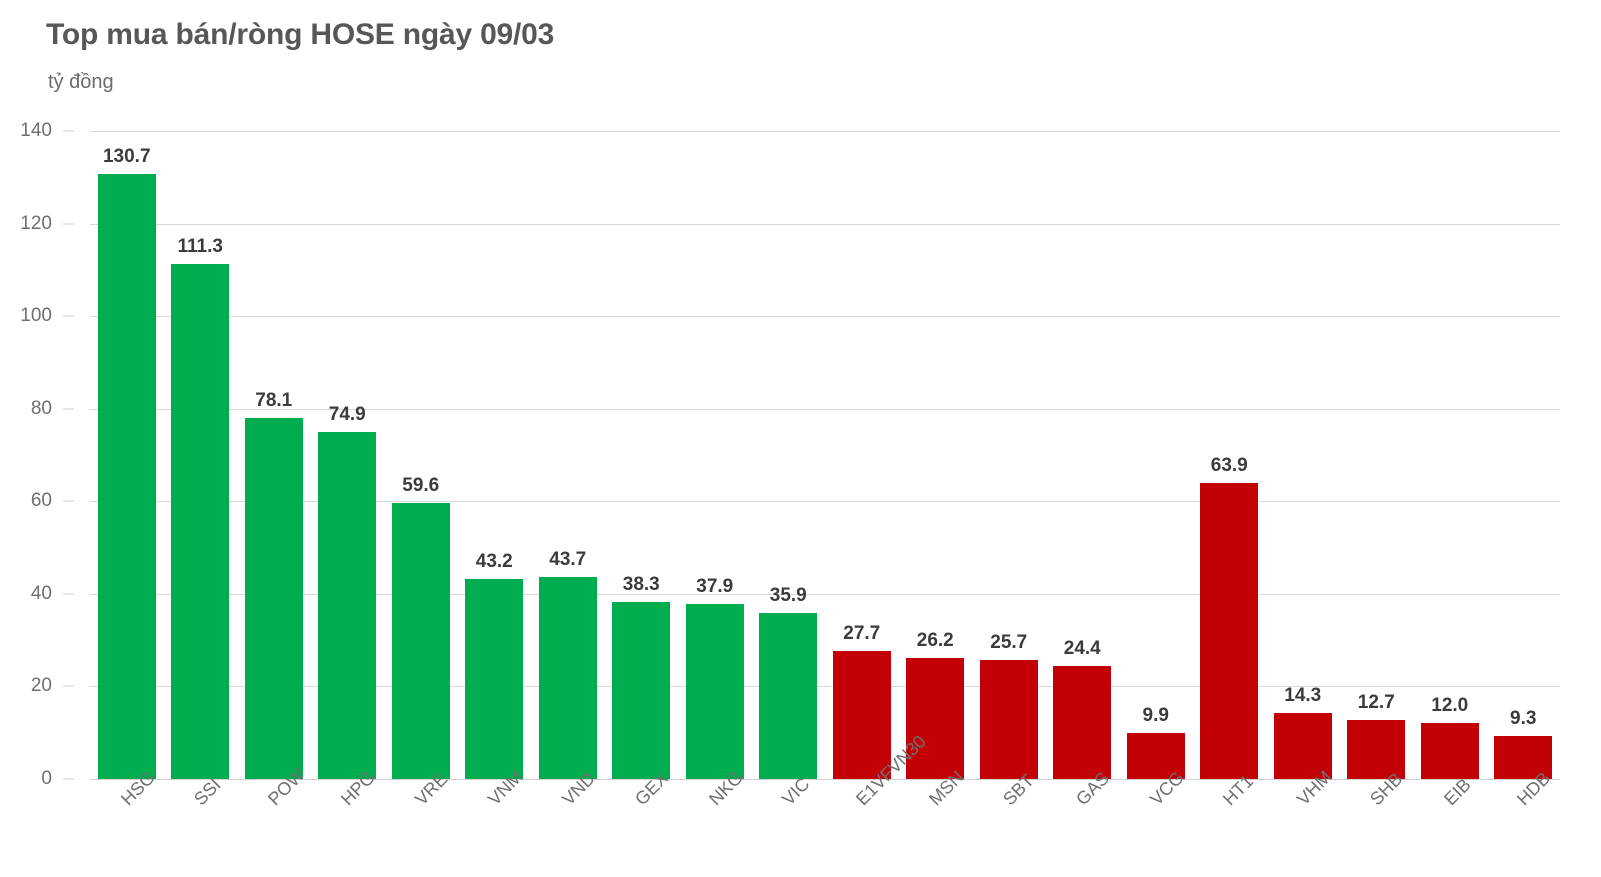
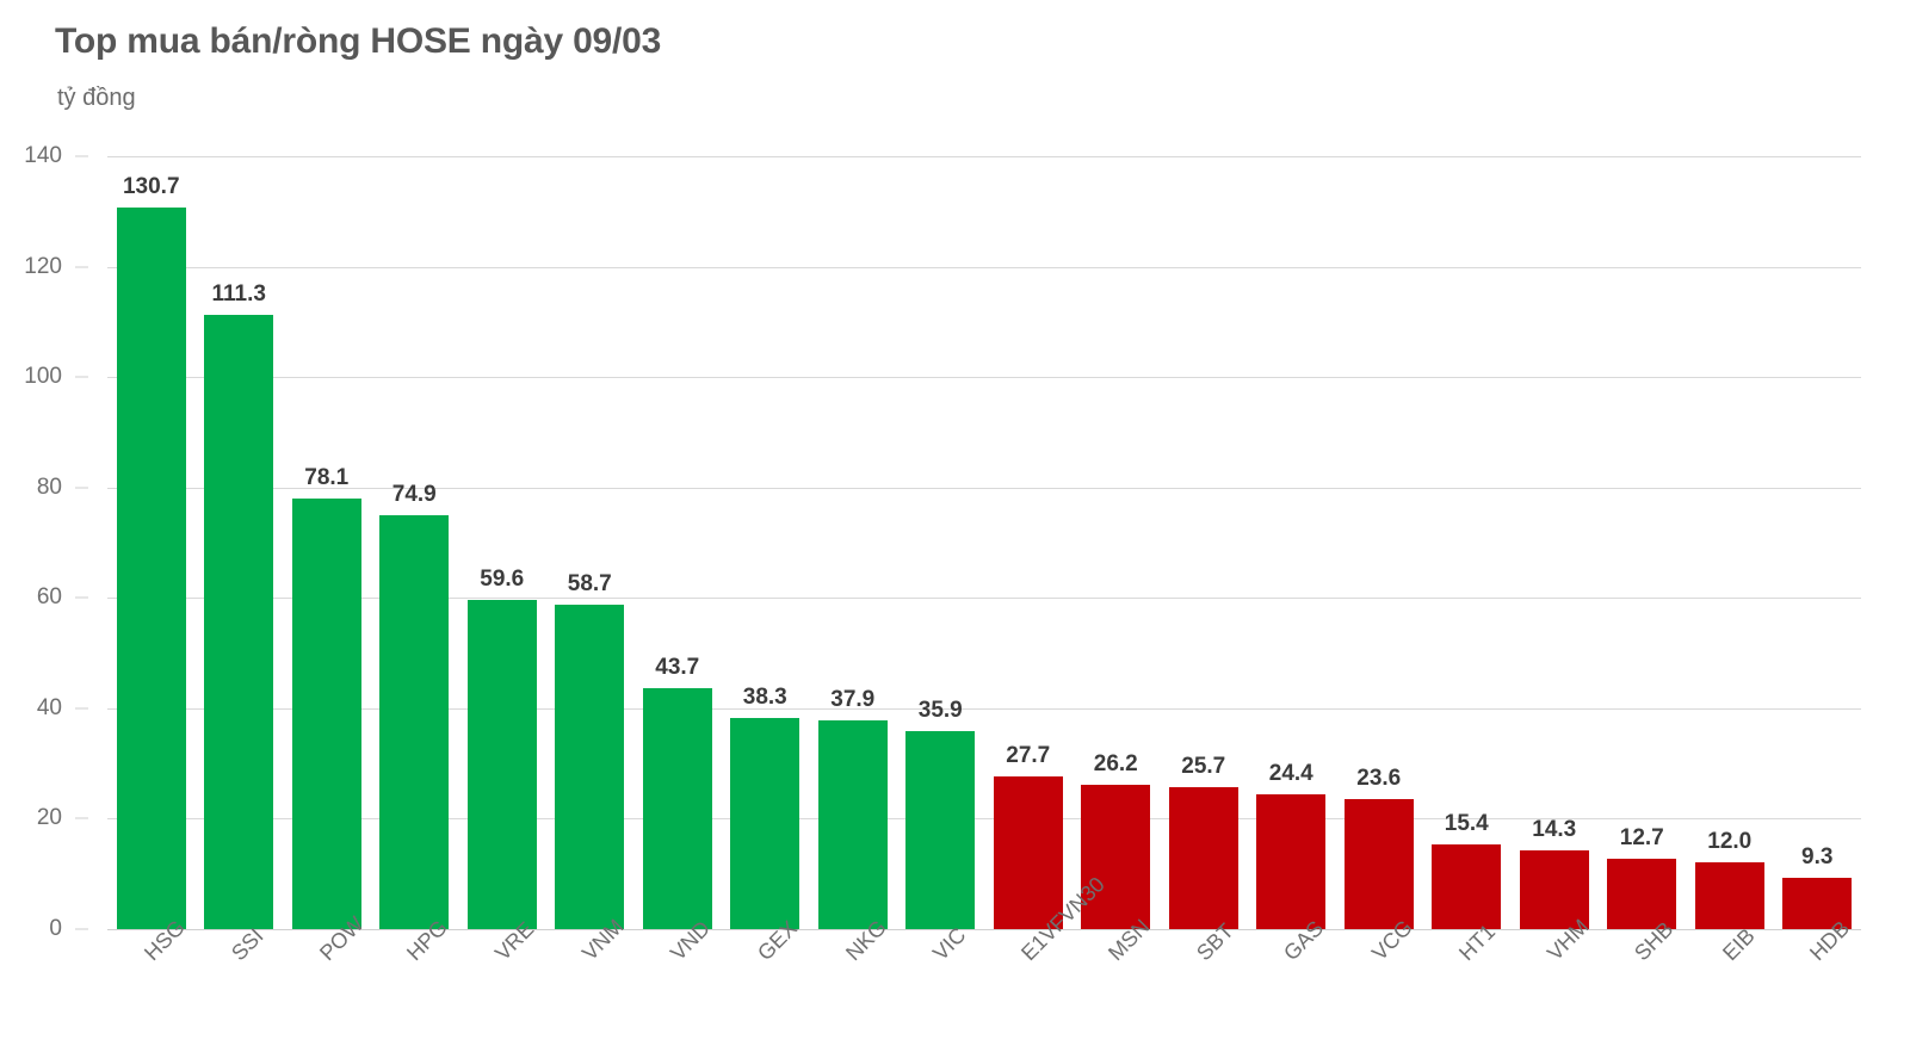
VNM: 43.2 -> 58.7
VCG: 9.9 -> 23.6
HT1: 63.9 -> 15.4
